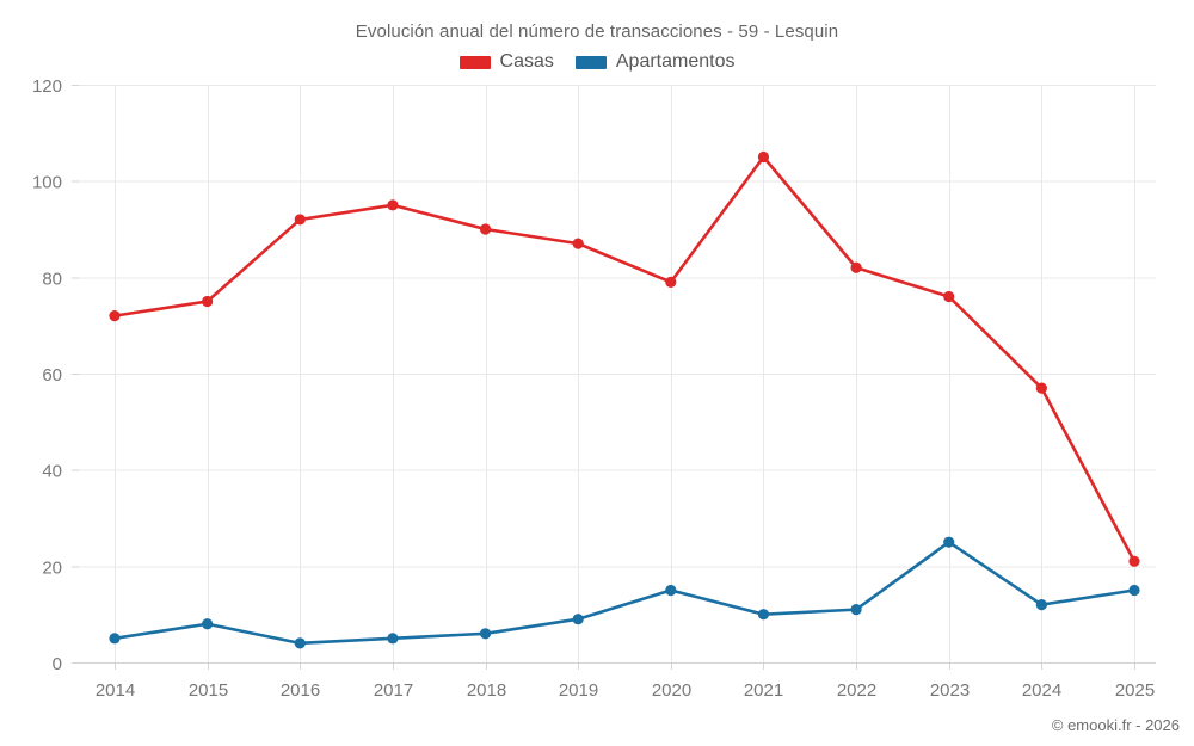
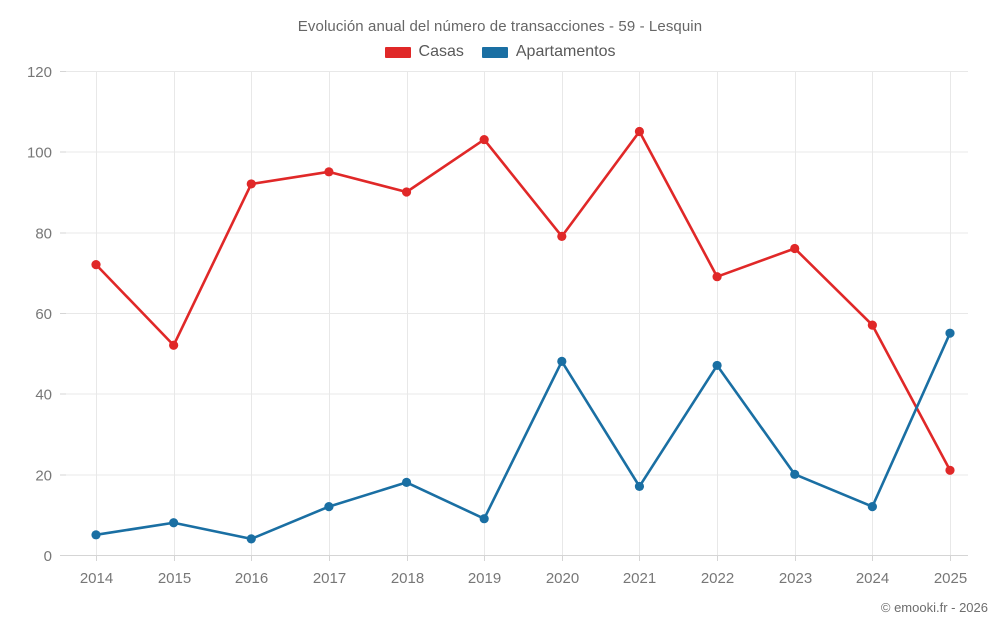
Casas/2015: 75 -> 52
Apartamentos/2017: 5 -> 12
Apartamentos/2018: 6 -> 18
Casas/2019: 87 -> 103
Apartamentos/2020: 15 -> 48
Apartamentos/2021: 10 -> 17
Casas/2022: 82 -> 69
Apartamentos/2022: 11 -> 47
Apartamentos/2023: 25 -> 20
Apartamentos/2025: 15 -> 55
